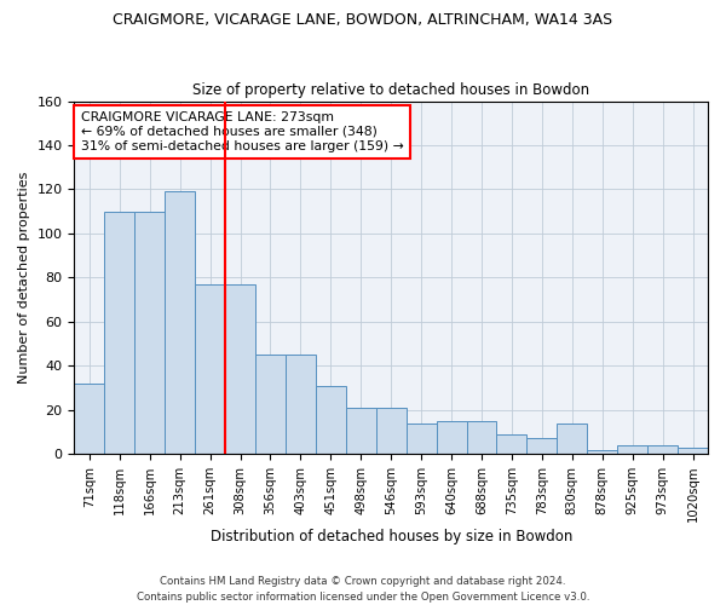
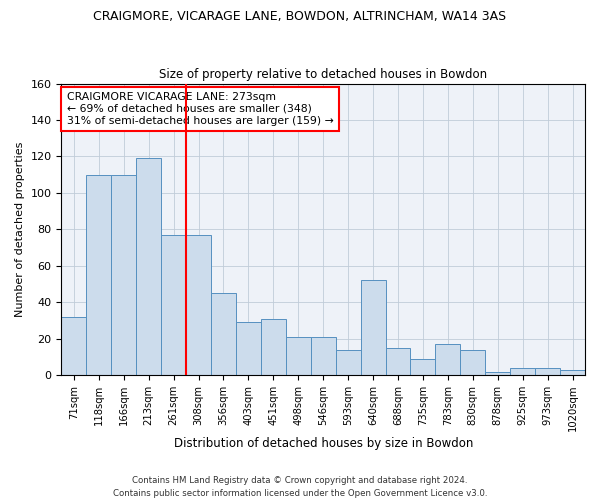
403sqm: 45 -> 29
640sqm: 15 -> 52
783sqm: 7 -> 17
